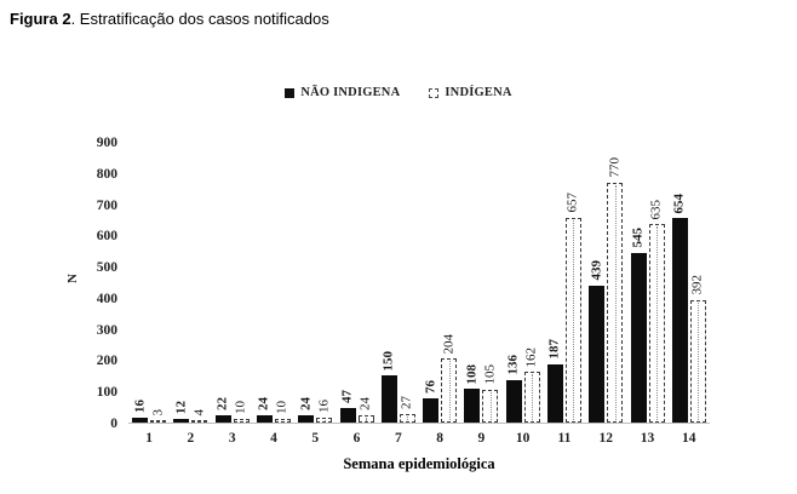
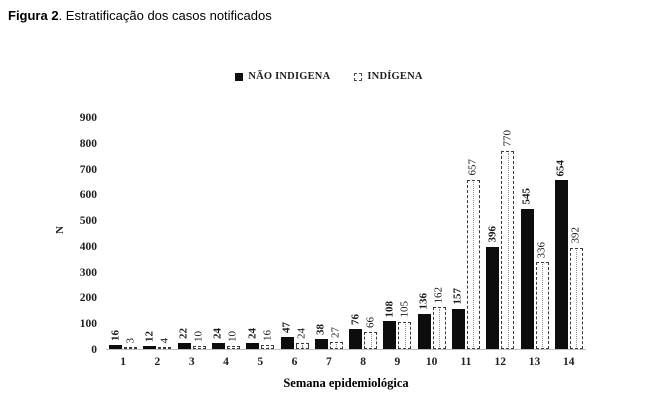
NÃO INDIGENA/7: 150 -> 38
INDÍGENA/8: 204 -> 66
NÃO INDIGENA/11: 187 -> 157
NÃO INDIGENA/12: 439 -> 396
INDÍGENA/13: 635 -> 336
